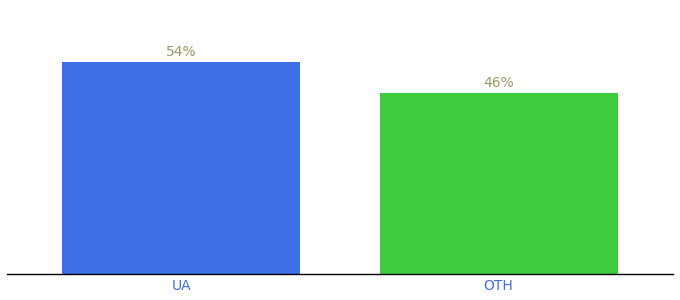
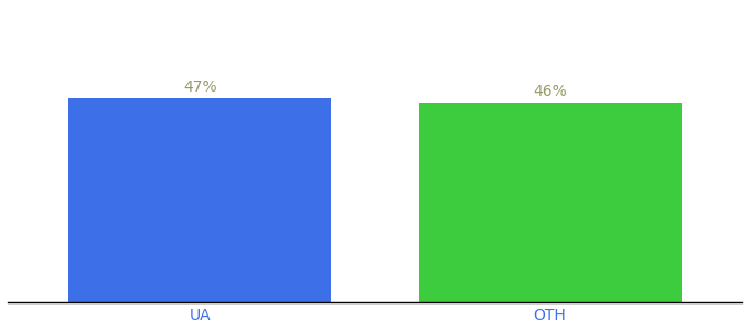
UA: 54% -> 47%
